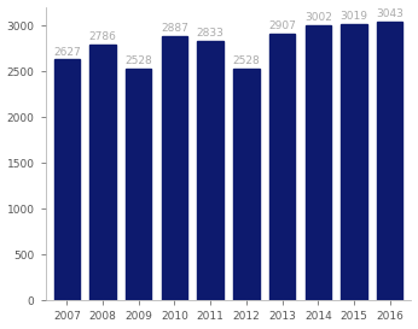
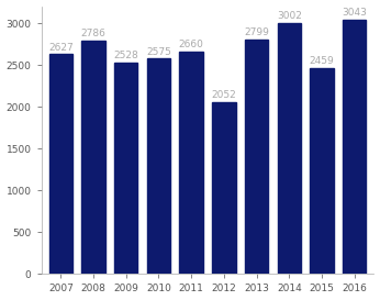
2010: 2887 -> 2575
2011: 2833 -> 2660
2012: 2528 -> 2052
2013: 2907 -> 2799
2015: 3019 -> 2459
